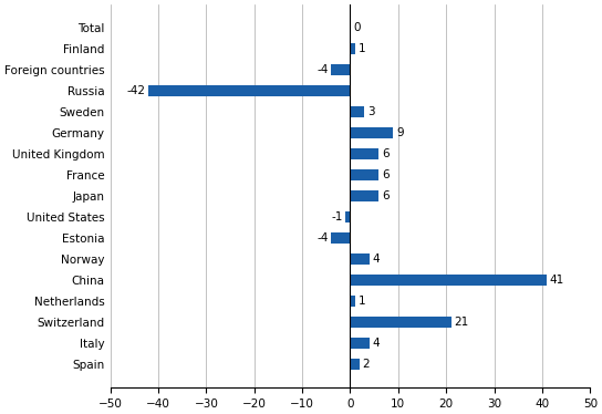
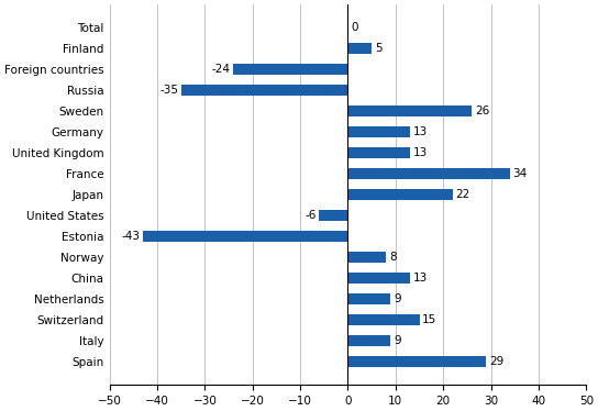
Finland: 1 -> 5
Foreign countries: -4 -> -24
Russia: -42 -> -35
Sweden: 3 -> 26
Germany: 9 -> 13
United Kingdom: 6 -> 13
France: 6 -> 34
Japan: 6 -> 22
United States: -1 -> -6
Estonia: -4 -> -43
Norway: 4 -> 8
China: 41 -> 13
Netherlands: 1 -> 9
Switzerland: 21 -> 15
Italy: 4 -> 9
Spain: 2 -> 29
